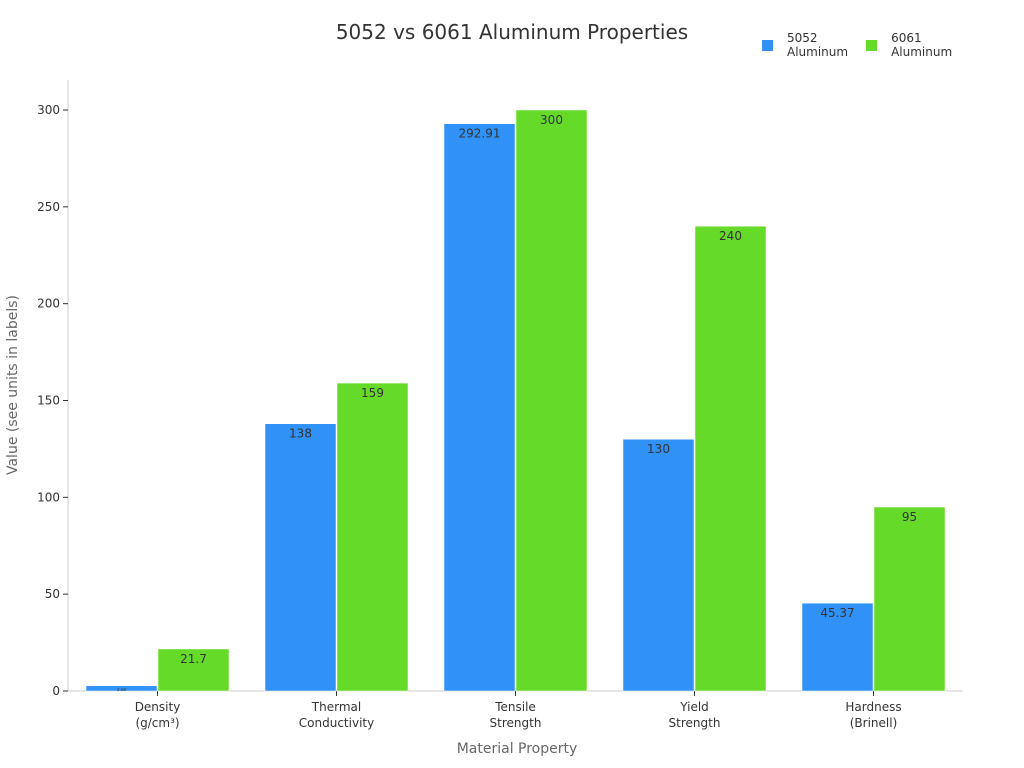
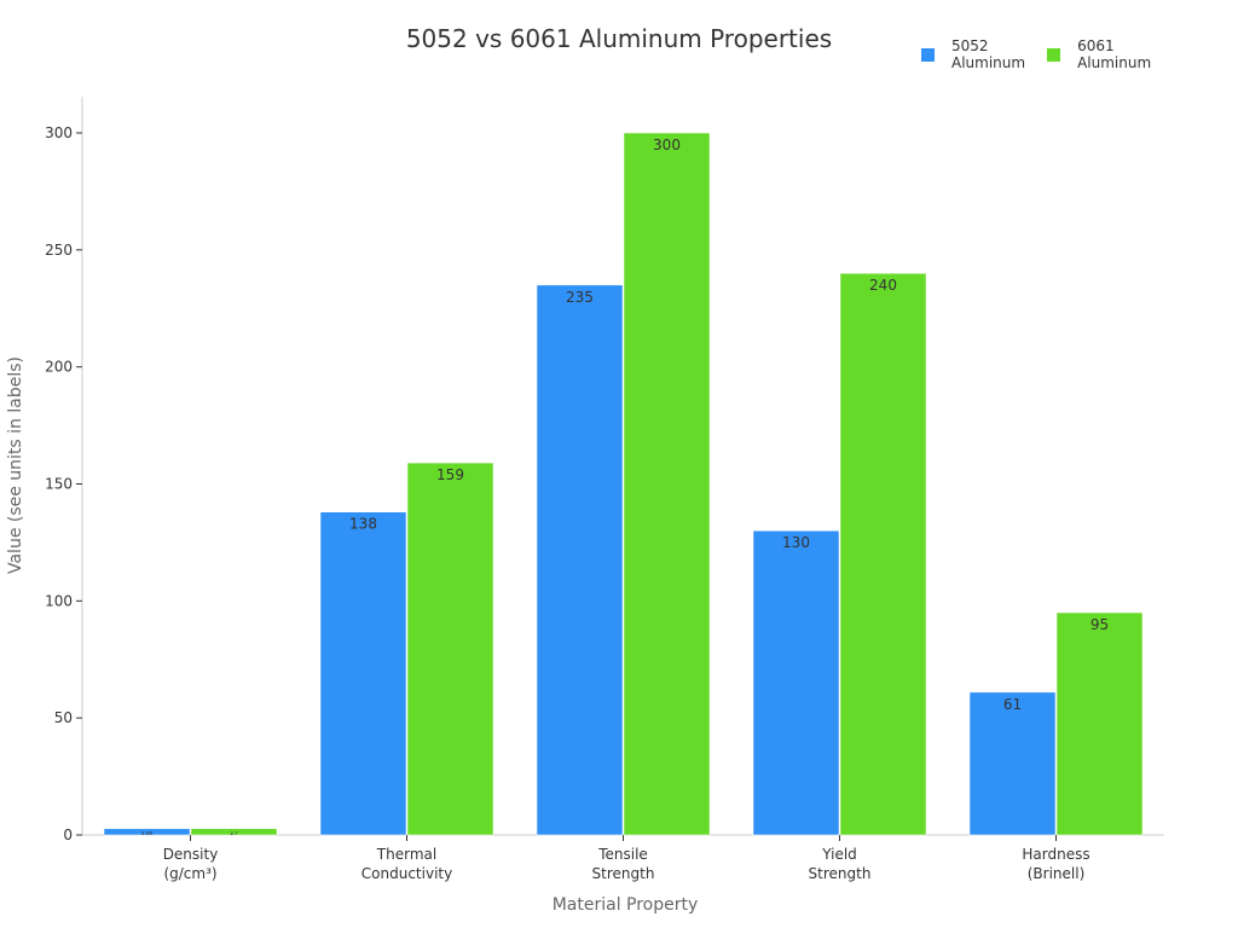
6061 Aluminum/Density (g/cm³): 21.7 -> 2.7
5052 Aluminum/Tensile Strength: 292.91 -> 235
5052 Aluminum/Hardness (Brinell): 45.37 -> 61
